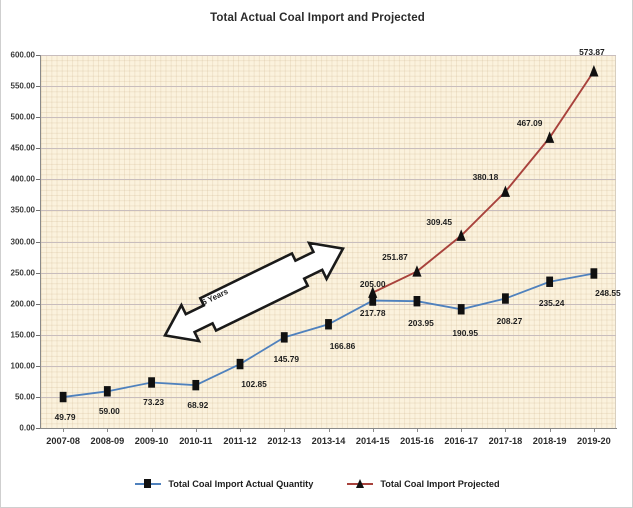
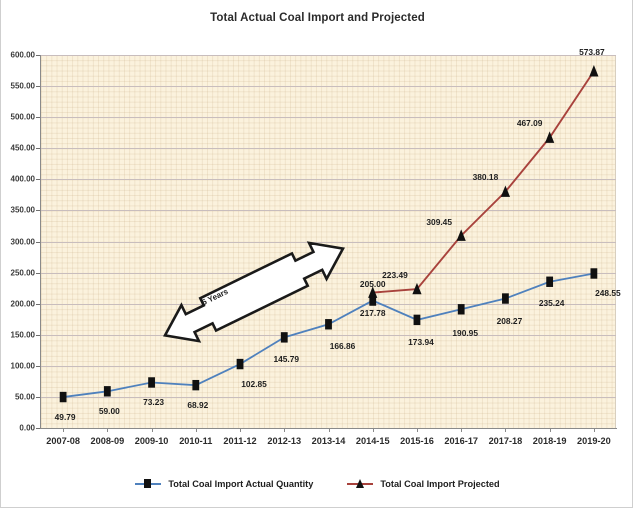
Total Coal Import Actual Quantity/2015-16: 203.95 -> 173.94
Total Coal Import Projected/2015-16: 251.87 -> 223.49
